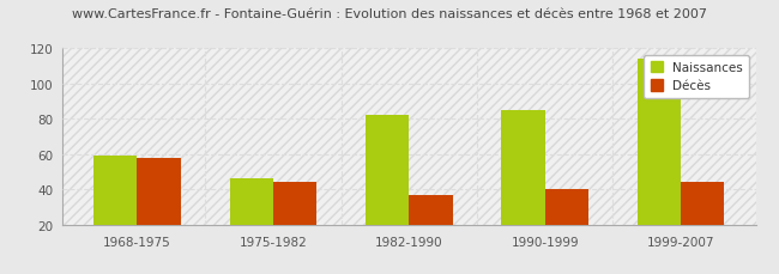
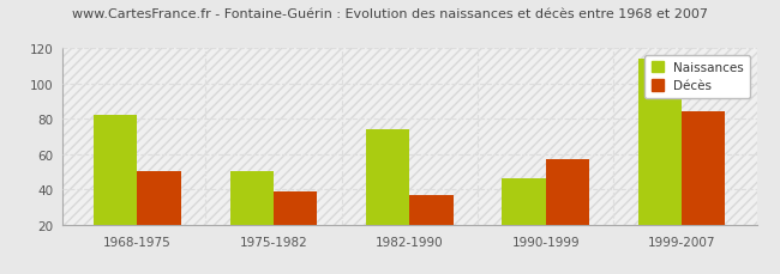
Naissances/1968-1975: 59 -> 82
Décès/1968-1975: 58 -> 50
Naissances/1975-1982: 46 -> 50
Décès/1975-1982: 44 -> 39
Naissances/1982-1990: 82 -> 74
Naissances/1990-1999: 85 -> 46
Décès/1990-1999: 40 -> 57
Décès/1999-2007: 44 -> 84
